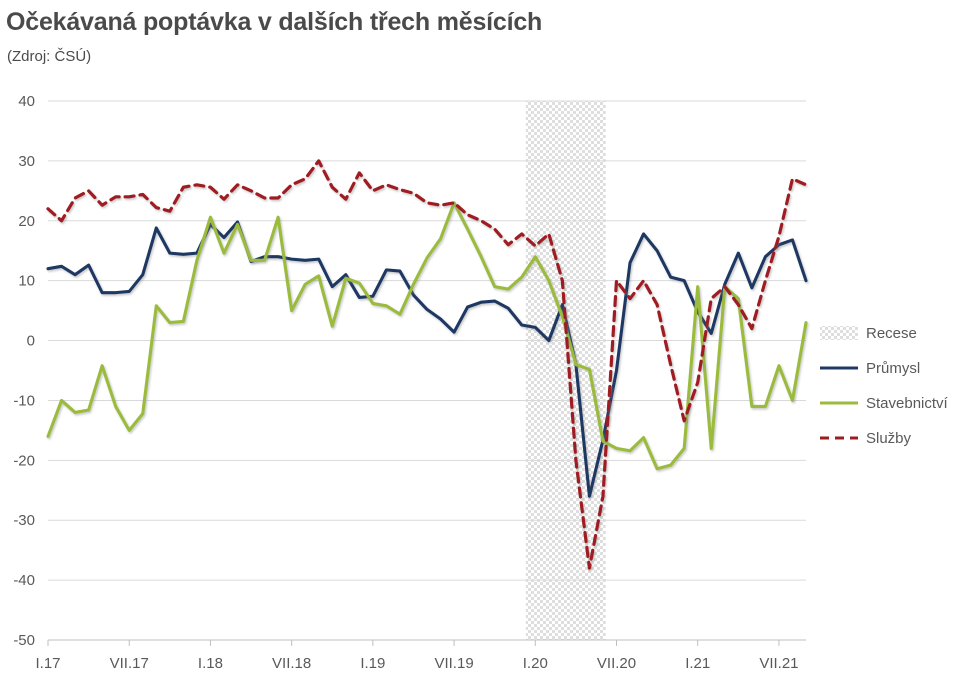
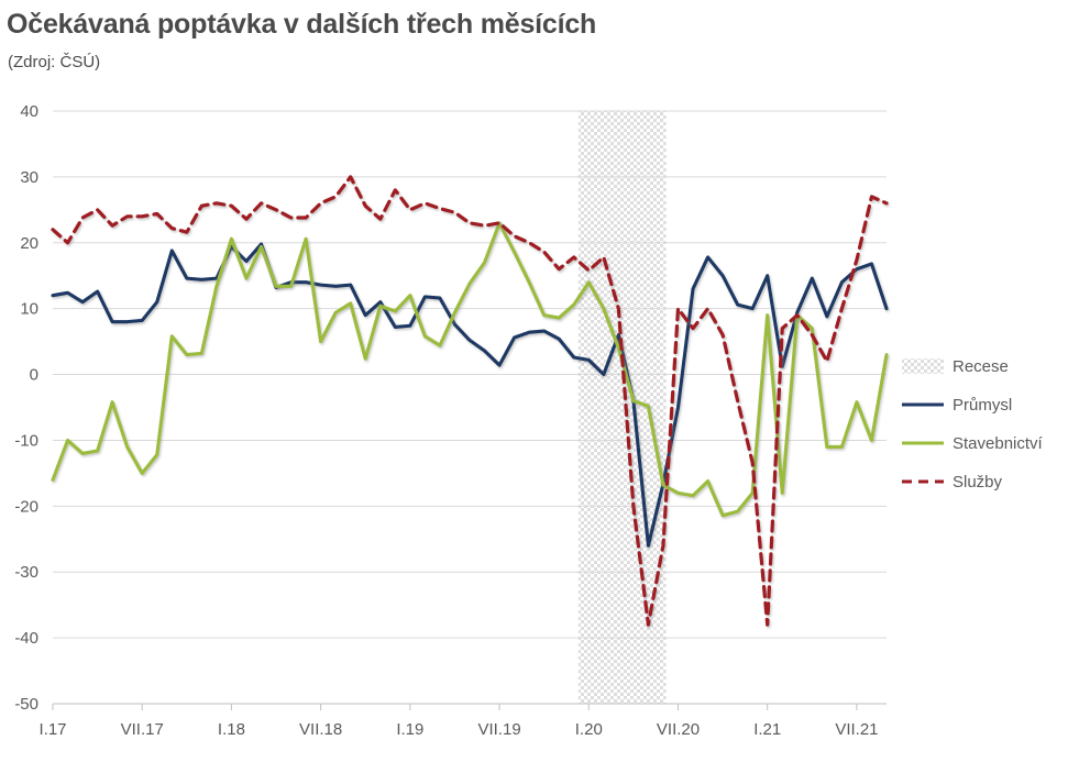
Stavebnictví/I.19: 6 -> 12
Průmysl/I.21: 5 -> 15
Služby/I.21: -7 -> -38
